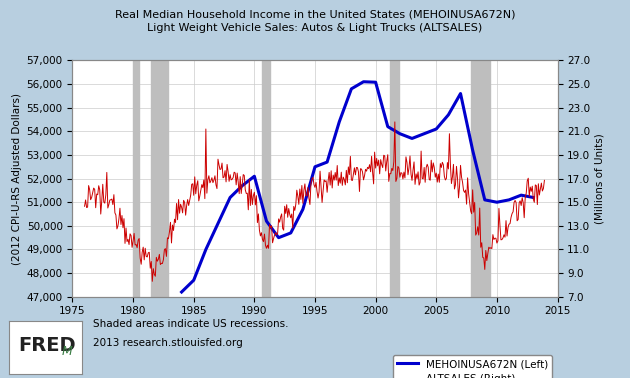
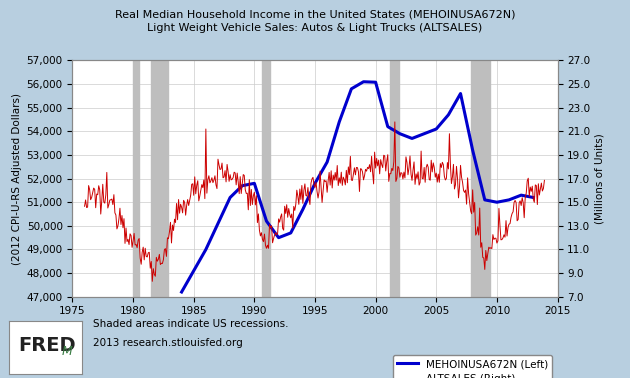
MEHOINUSA672N (Left)/1985: 47,700 -> 48,100
MEHOINUSA672N (Left)/1990: 52,100 -> 51,800
MEHOINUSA672N (Left)/1995: 52,500 -> 51,800
